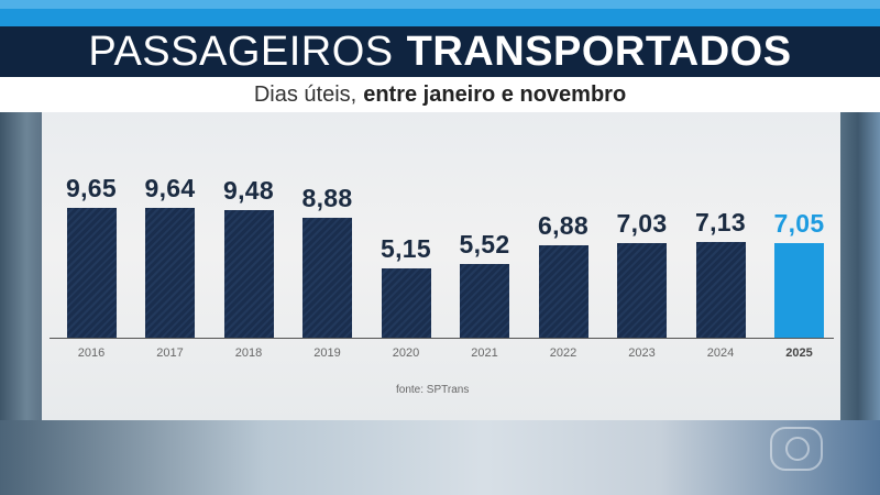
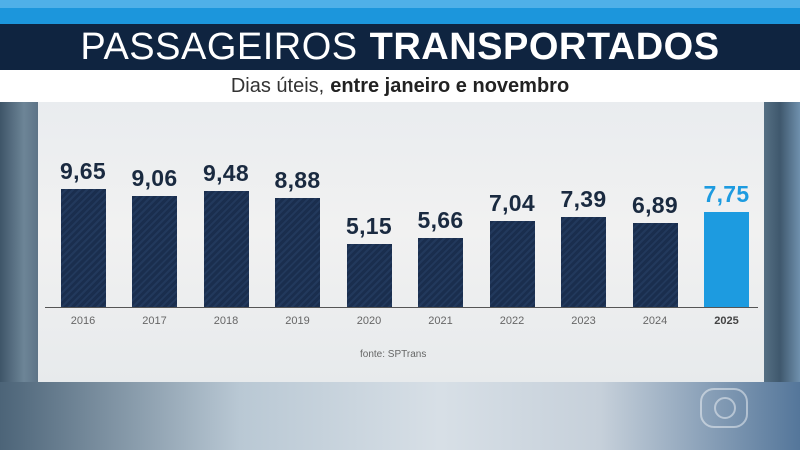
2017: 9,64 -> 9,06
2021: 5,52 -> 5,66
2022: 6,88 -> 7,04
2023: 7,03 -> 7,39
2024: 7,13 -> 6,89
2025: 7,05 -> 7,75
